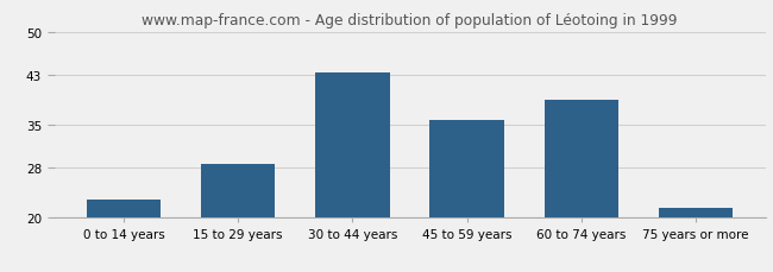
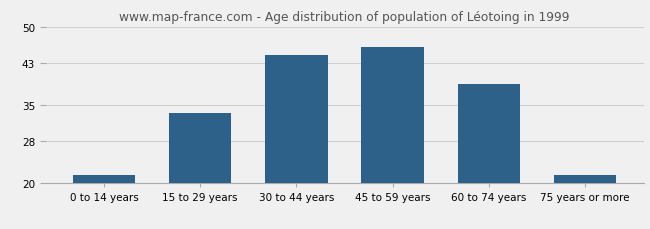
0 to 14 years: 22.8 -> 21.5
15 to 29 years: 28.6 -> 33.5
30 to 44 years: 43.4 -> 44.5
45 to 59 years: 35.8 -> 46.0
